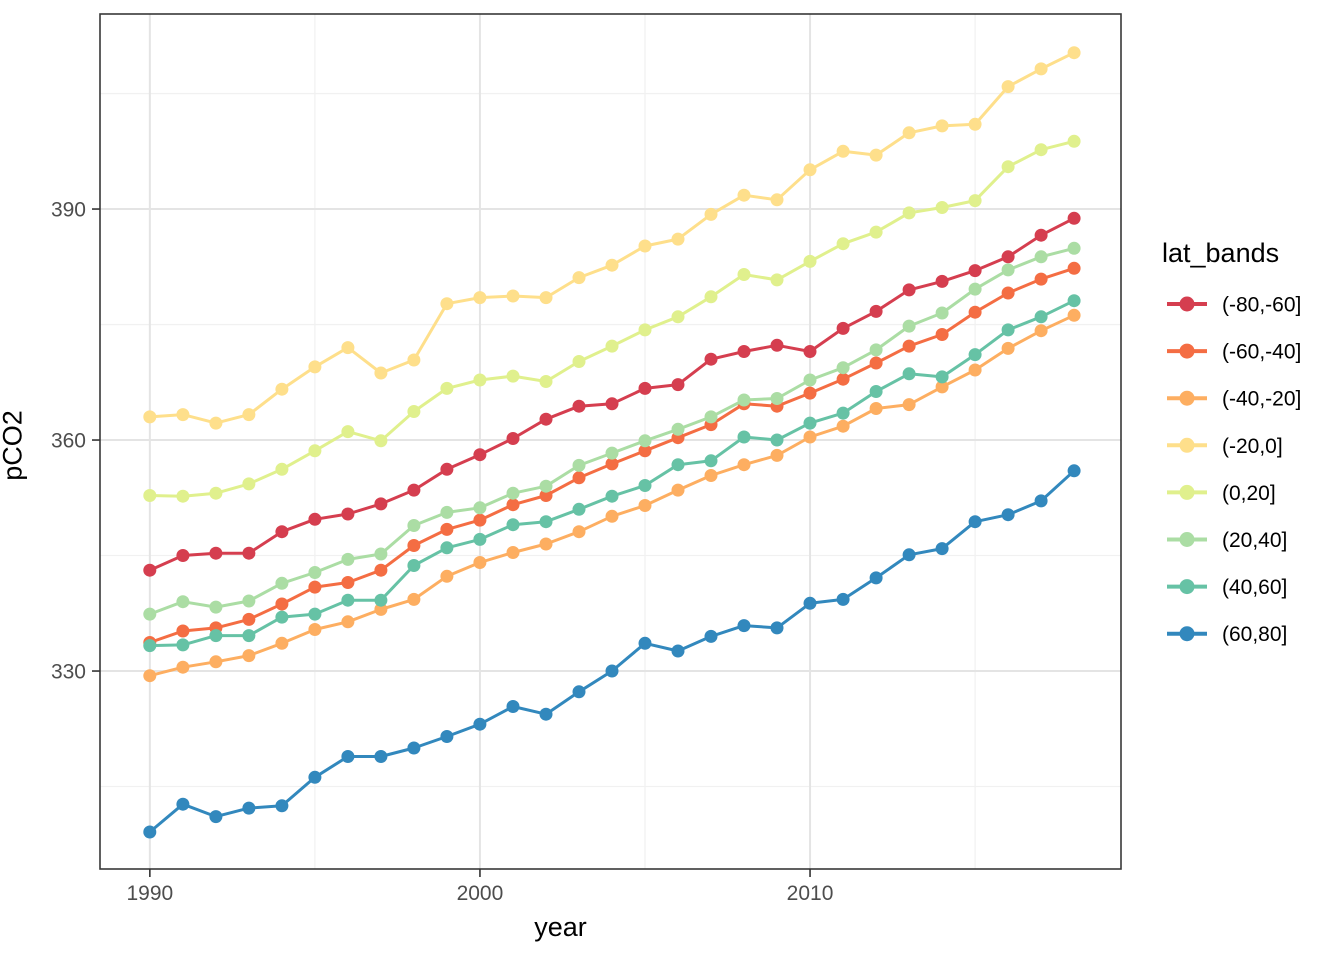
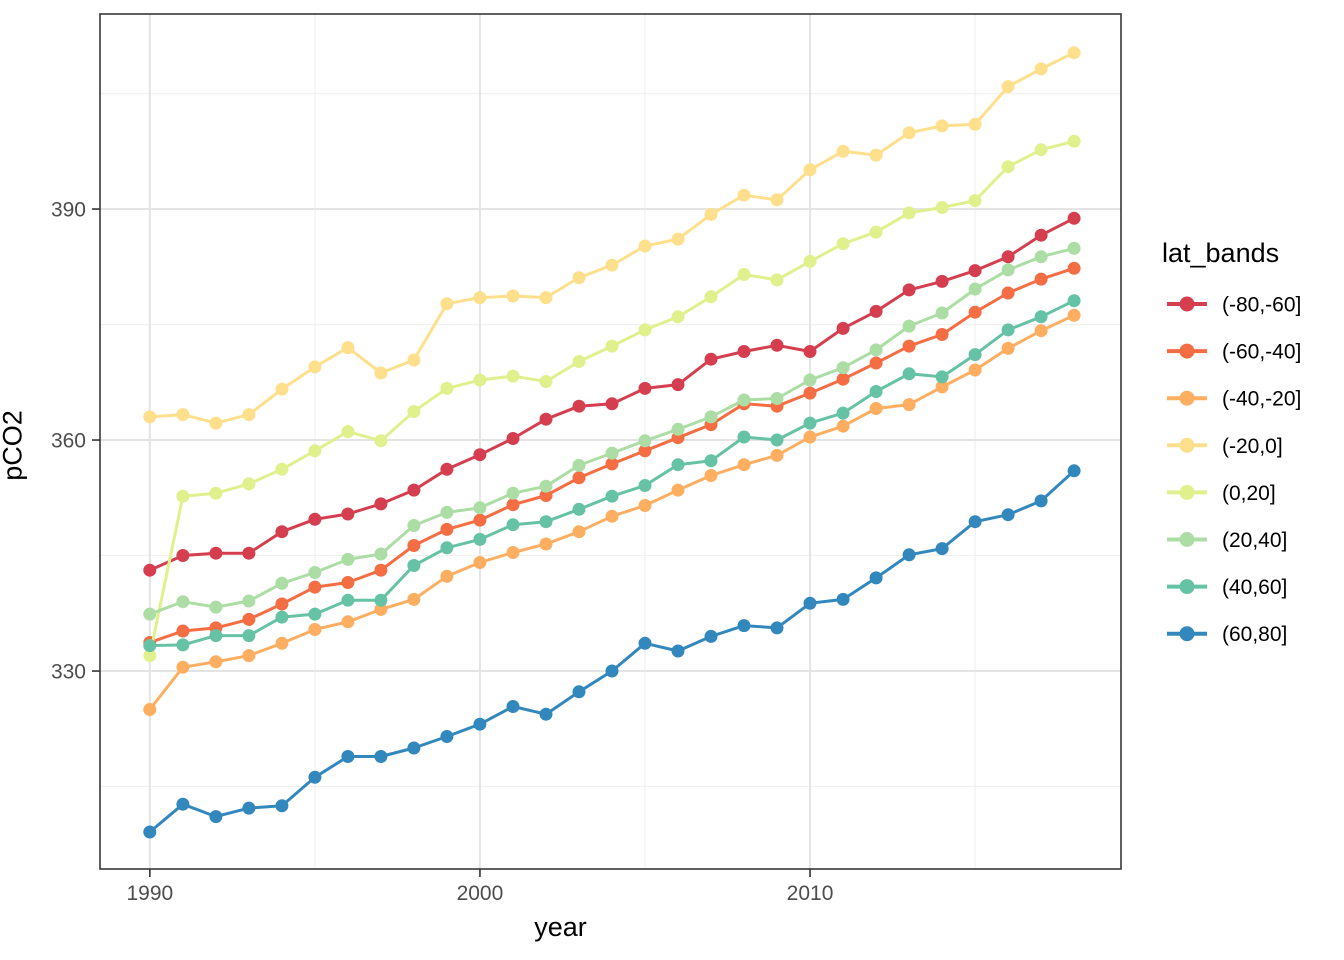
(-40,-20]/1990: 329 -> 325
(0,20]/1990: 353 -> 332
